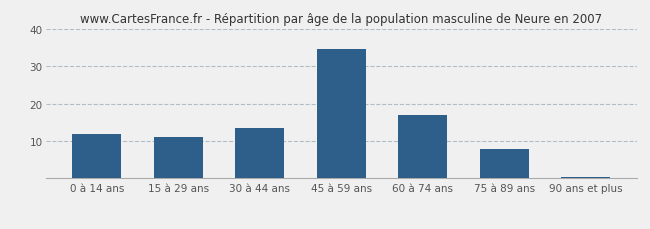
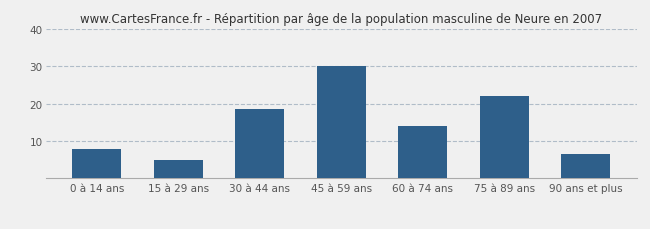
0 à 14 ans: 12.0 -> 8.0
15 à 29 ans: 11.0 -> 5.0
30 à 44 ans: 13.5 -> 18.5
45 à 59 ans: 34.5 -> 30.0
60 à 74 ans: 17.0 -> 14.0
75 à 89 ans: 8.0 -> 22.0
90 ans et plus: 0.4 -> 6.5
